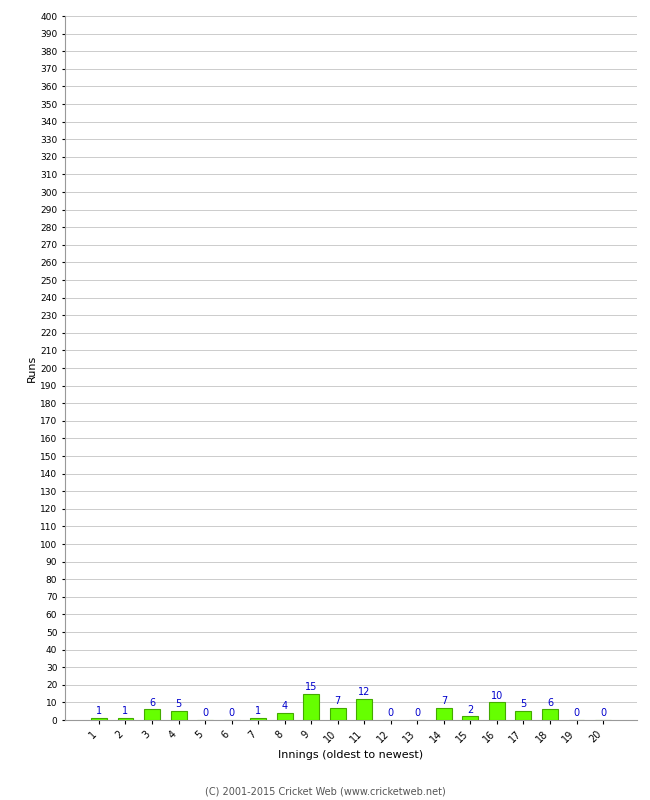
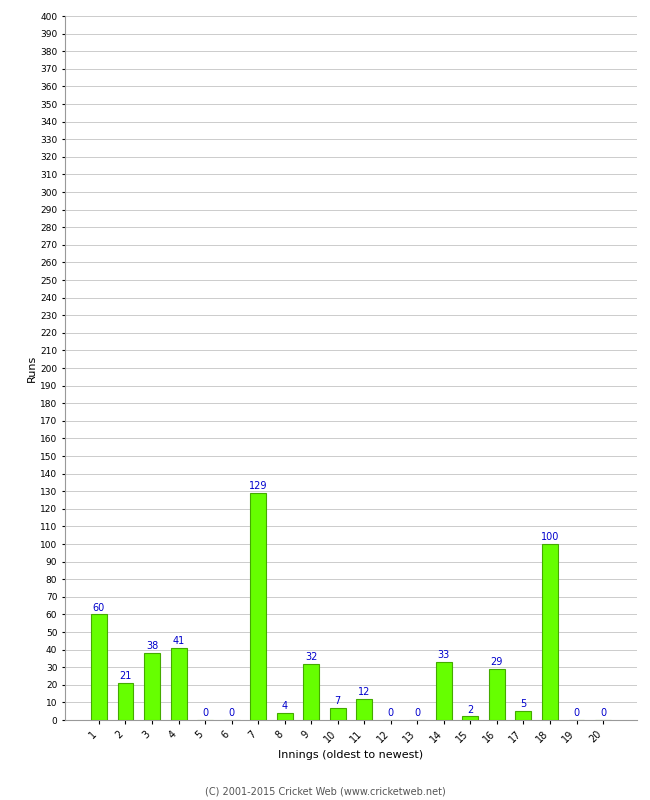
1: 1 -> 60
2: 1 -> 21
3: 6 -> 38
4: 5 -> 41
7: 1 -> 129
9: 15 -> 32
14: 7 -> 33
16: 10 -> 29
18: 6 -> 100
